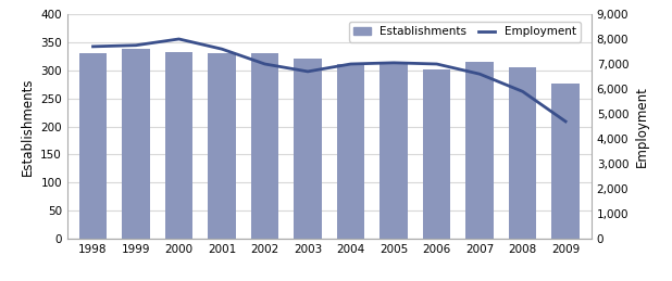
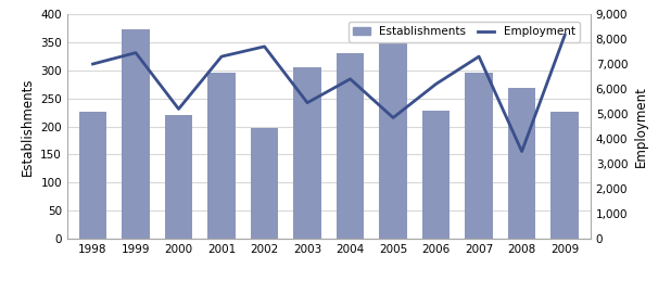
Establishments/1998: 330 -> 226
Employment/1998: 7,700 -> 7,000
Establishments/1999: 338 -> 372
Employment/1999: 7,750 -> 7,450
Establishments/2000: 333 -> 220
Employment/2000: 8,000 -> 5,200
Establishments/2001: 330 -> 296
Employment/2001: 7,600 -> 7,300
Establishments/2002: 330 -> 198
Employment/2002: 7,000 -> 7,700
Establishments/2003: 320 -> 306
Employment/2003: 6,700 -> 5,450
Establishments/2004: 312 -> 330
Employment/2004: 7,000 -> 6,400
Establishments/2005: 313 -> 352
Employment/2005: 7,050 -> 4,850
Establishments/2006: 302 -> 228
Employment/2006: 7,000 -> 6,200
Establishments/2007: 315 -> 296
Employment/2007: 6,600 -> 7,300
Establishments/2008: 305 -> 268
Employment/2008: 5,900 -> 3,500
Establishments/2009: 277 -> 226
Employment/2009: 4,700 -> 8,150
